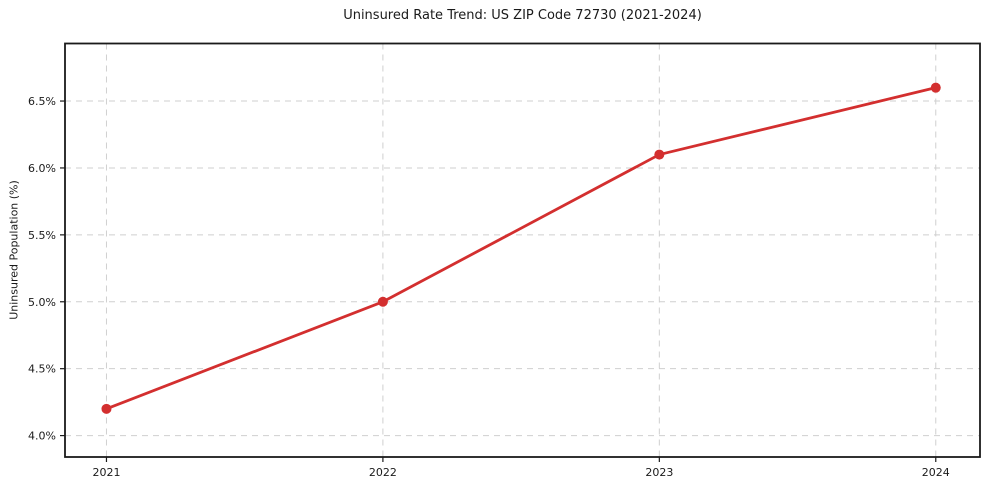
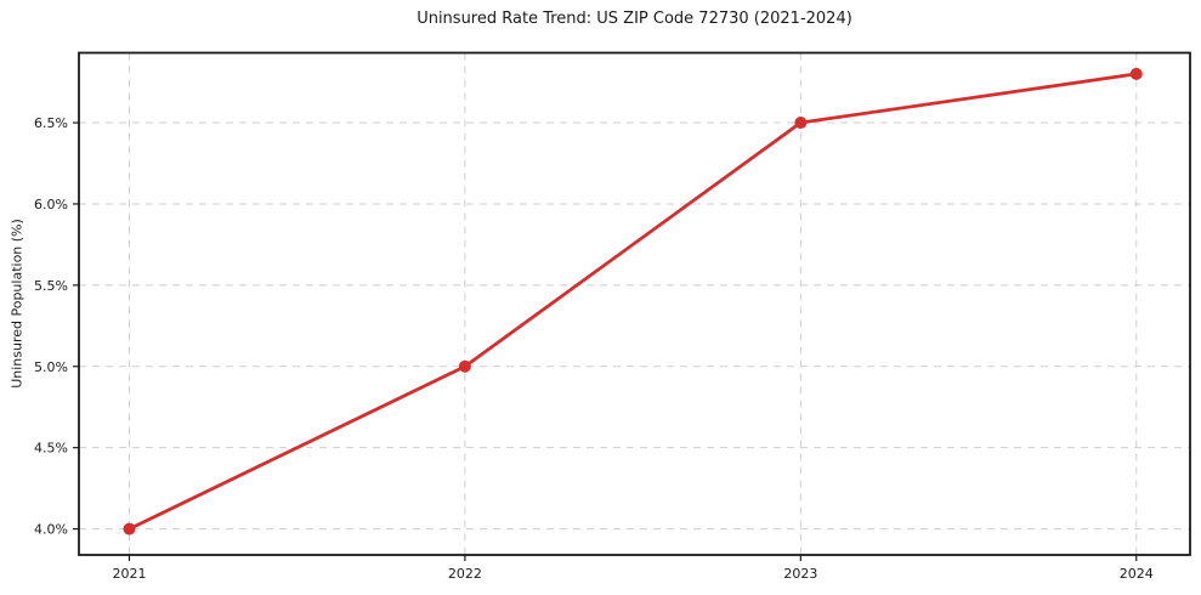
2021: 4.2% -> 4.0%
2023: 6.1% -> 6.5%
2024: 6.6% -> 6.8%
